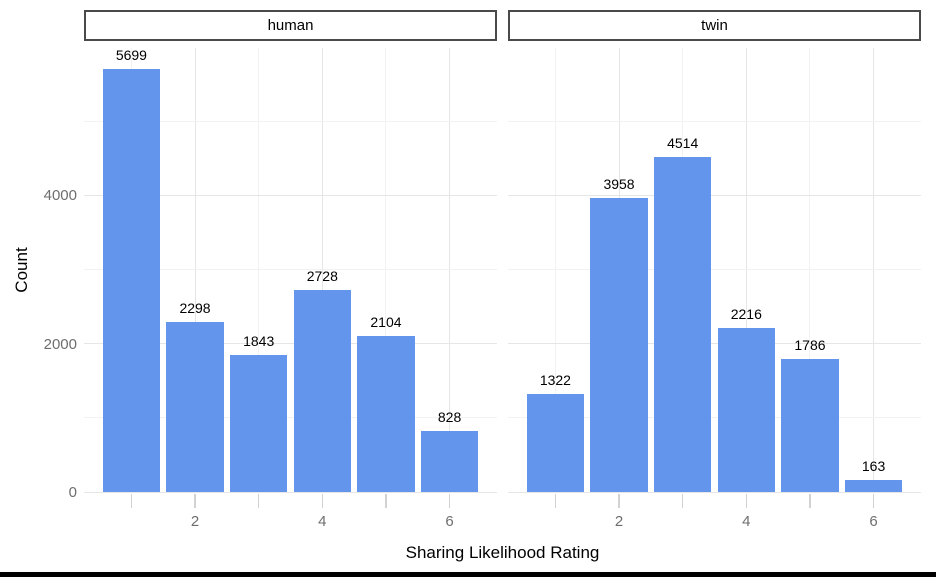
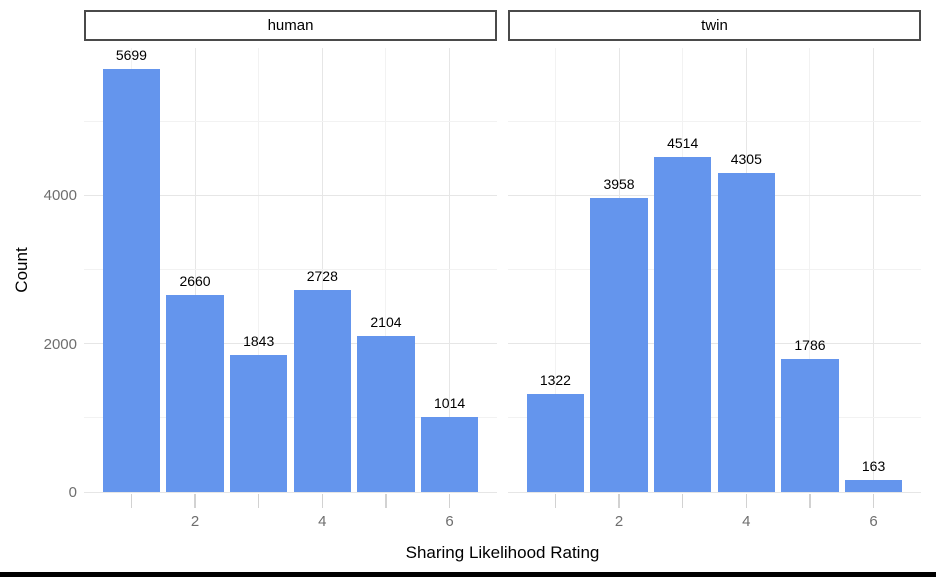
human/2: 2298 -> 2660
twin/4: 2216 -> 4305
human/6: 828 -> 1014
